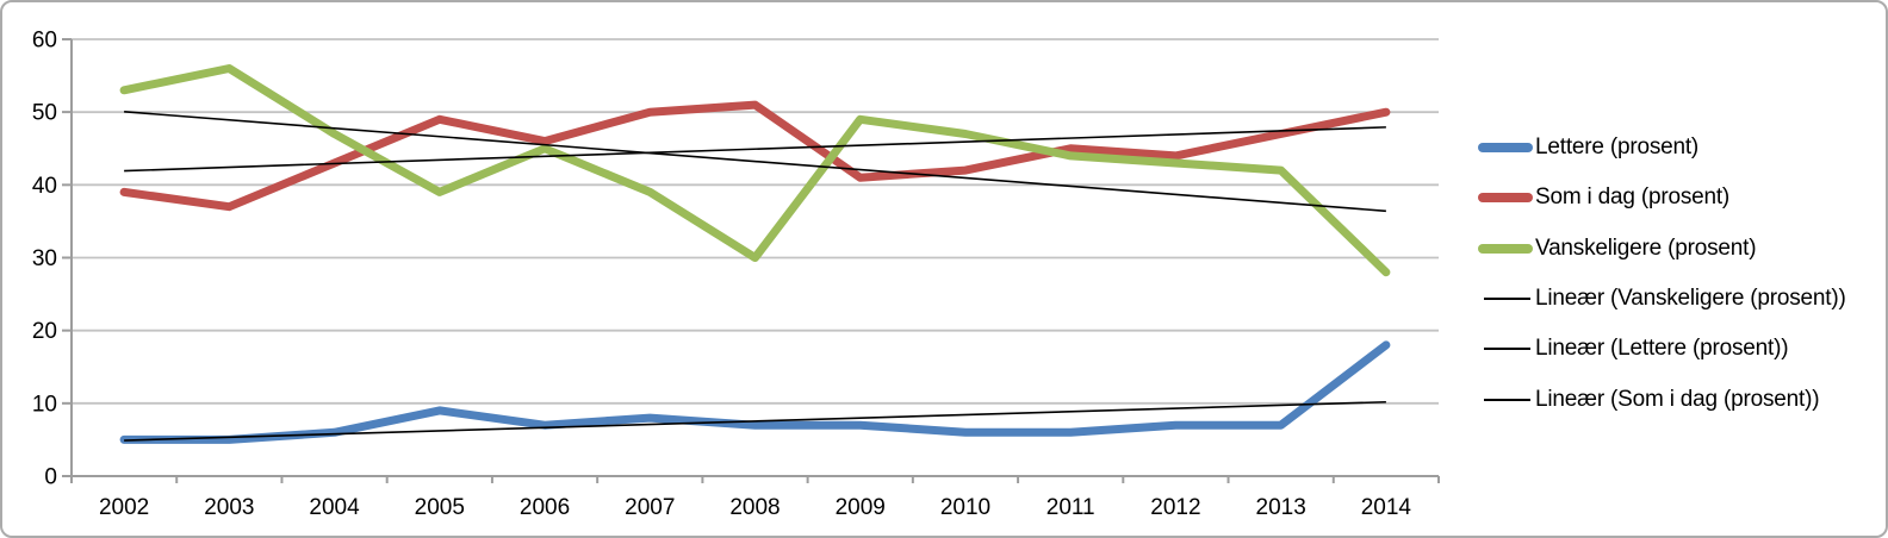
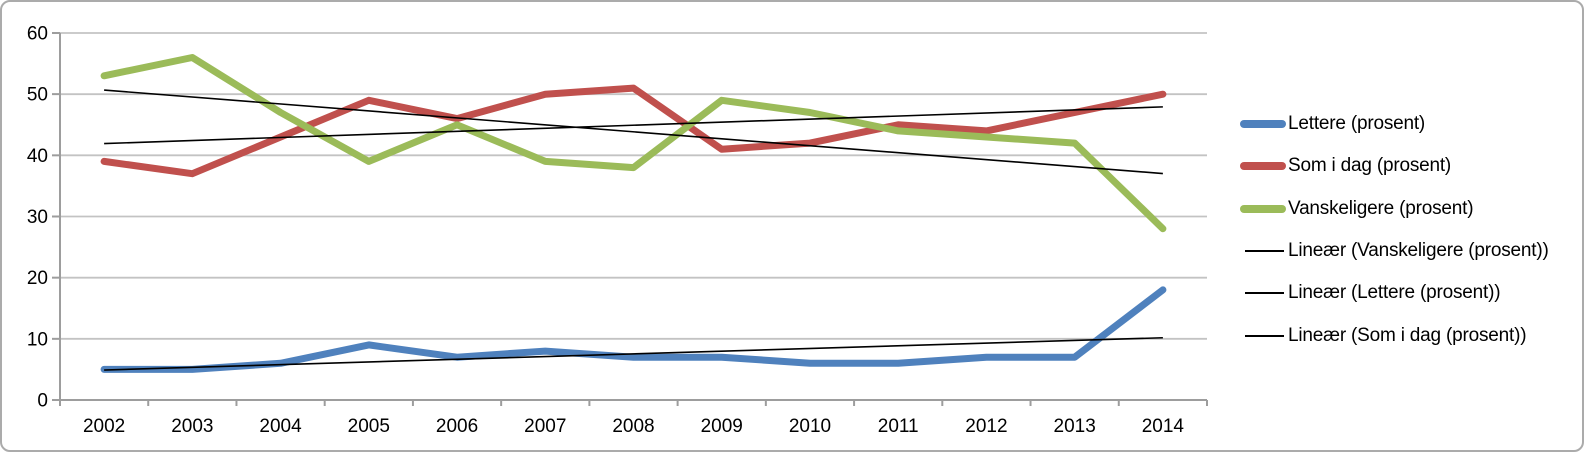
Vanskeligere (prosent)/2008: 30 -> 38
